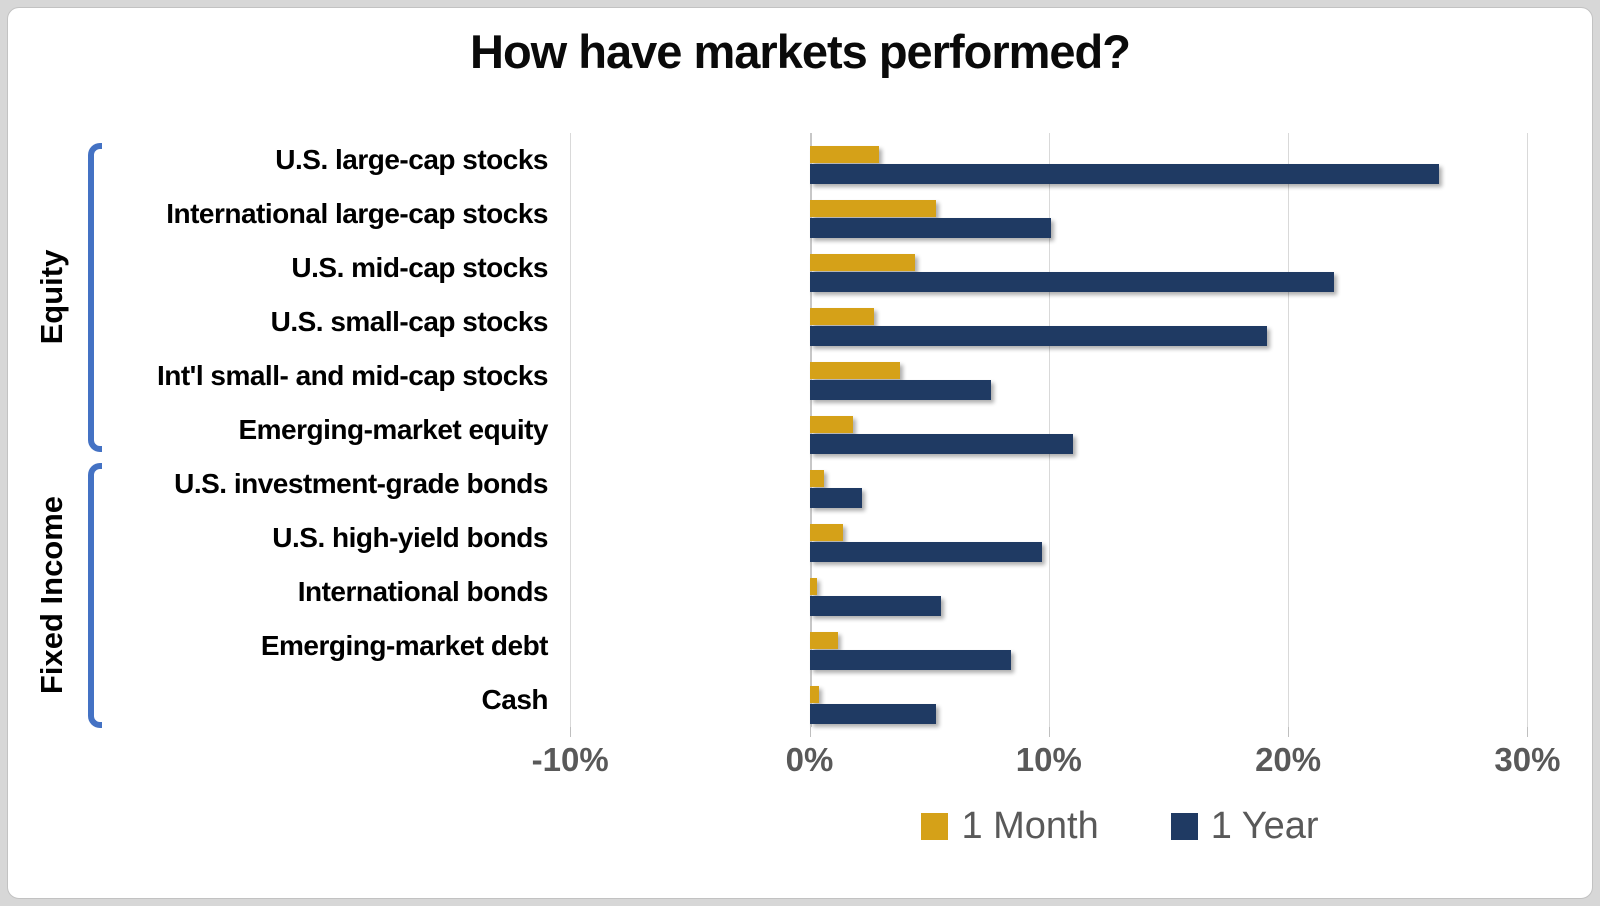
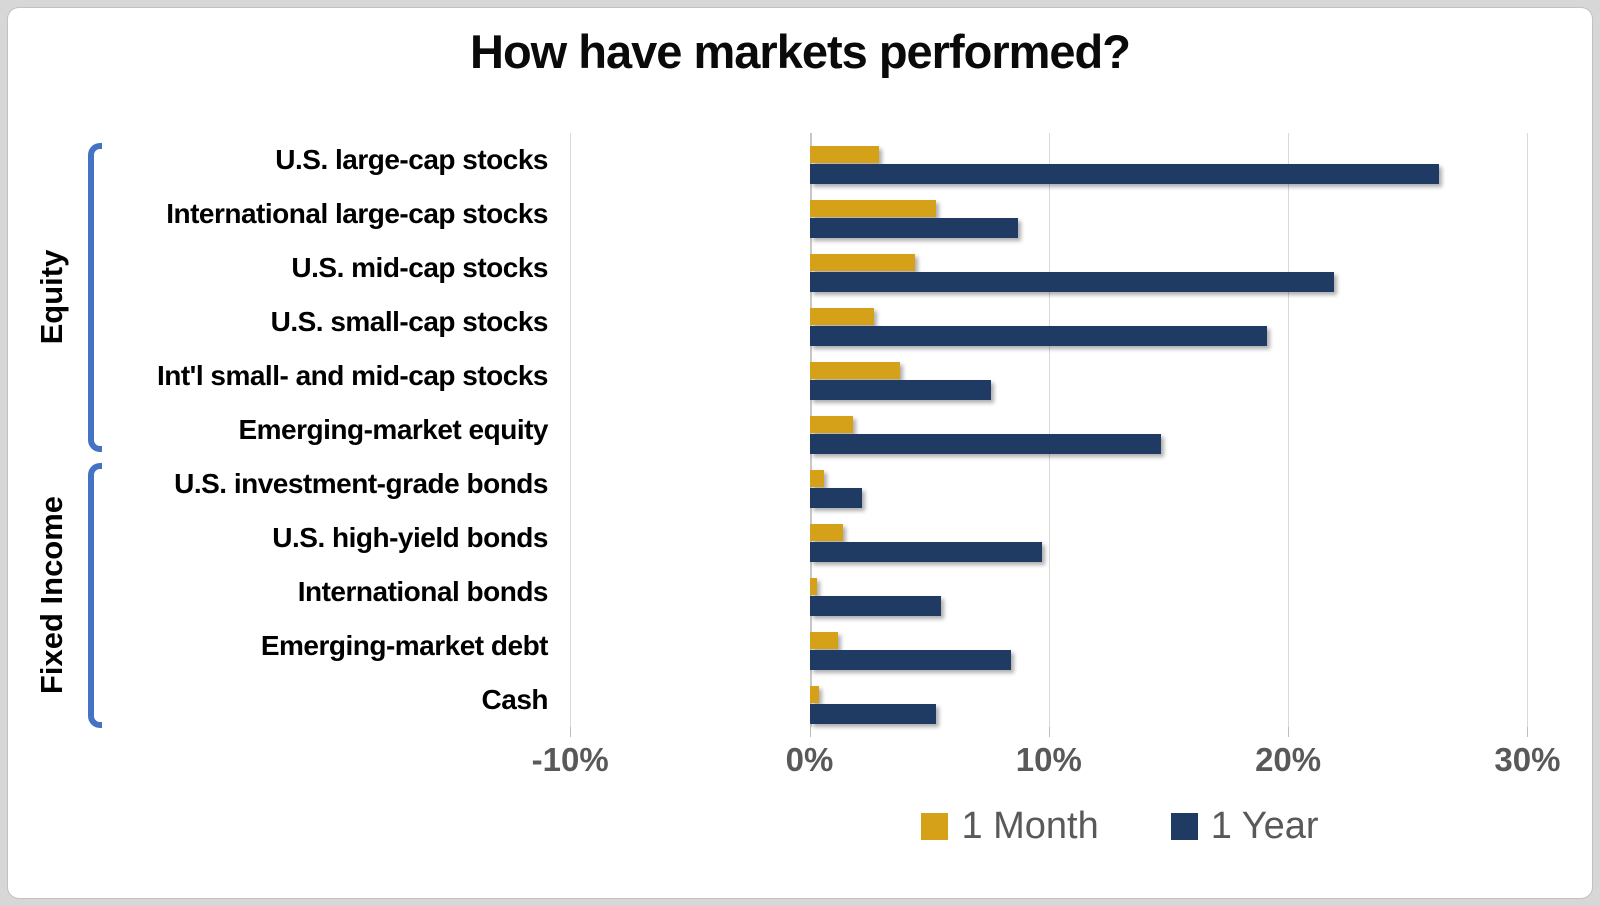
1 Year/International large-cap stocks: 10.1% -> 8.7%
1 Year/Emerging-market equity: 11.0% -> 14.7%
